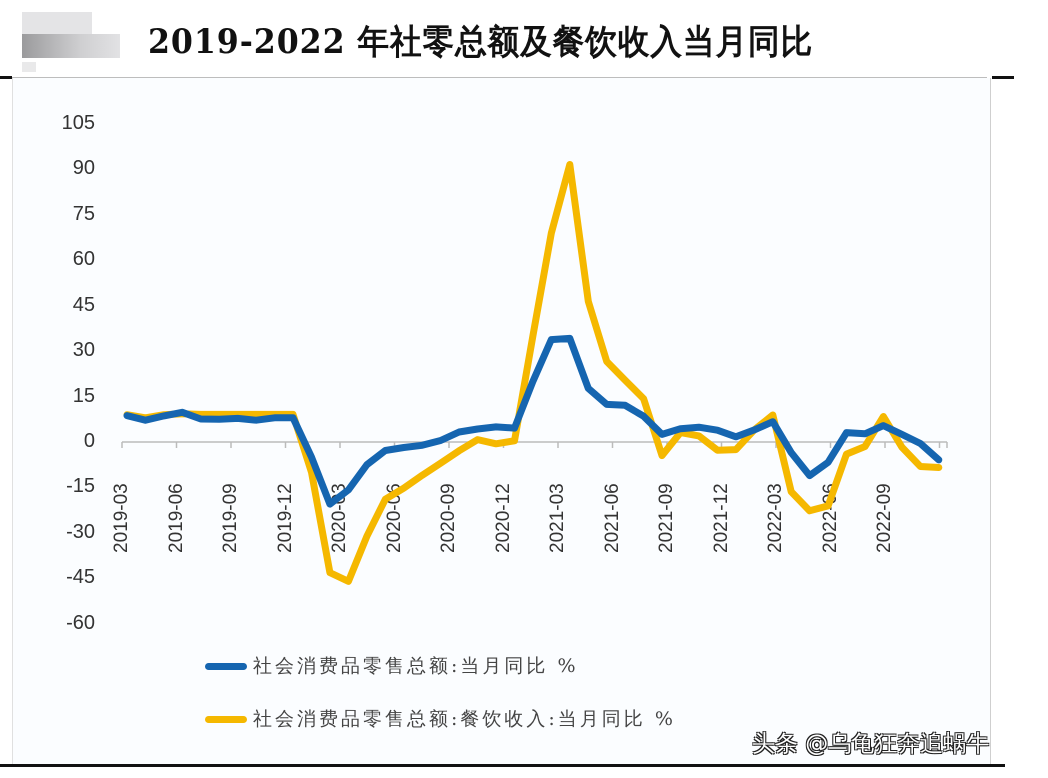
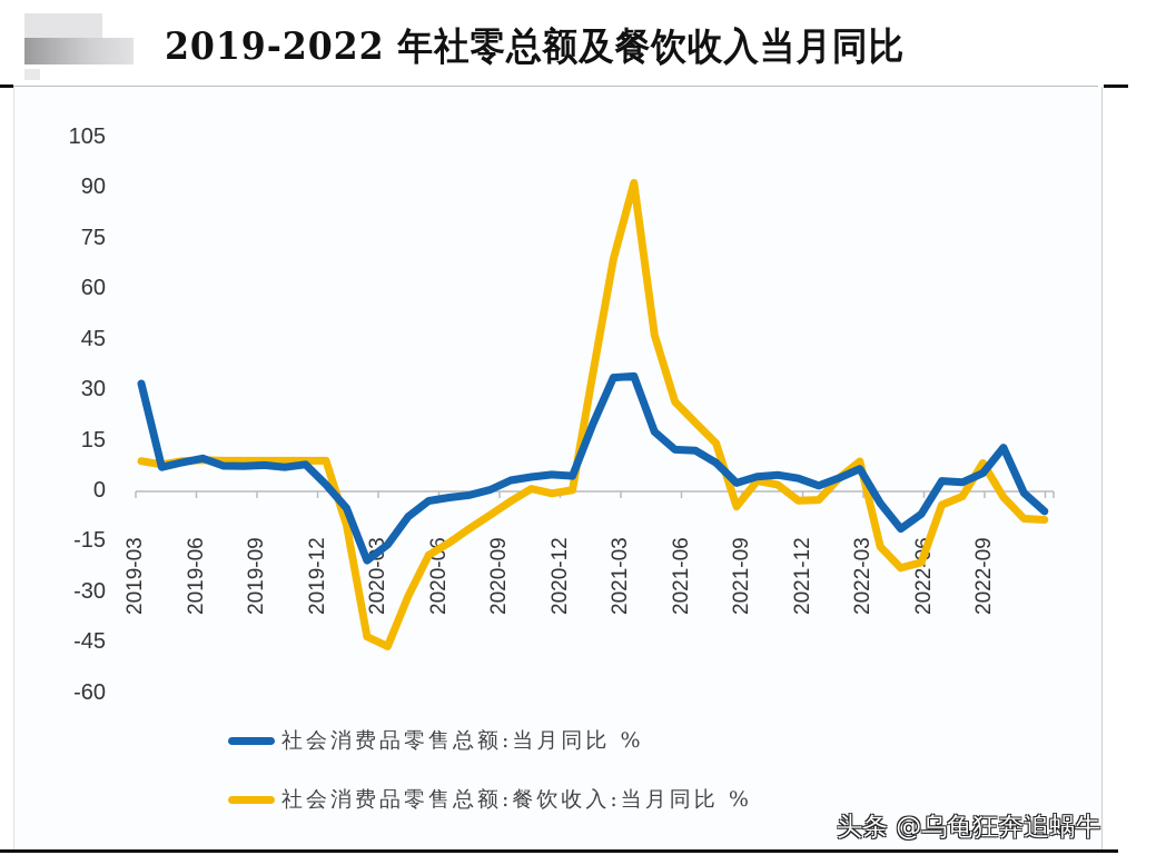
社会消费品零售总额:当月同比 %/2019-03: 9 -> 32
社会消费品零售总额:当月同比 %/2019-12: 8 -> 2
社会消费品零售总额:当月同比 %/2022-09: 2 -> 13
